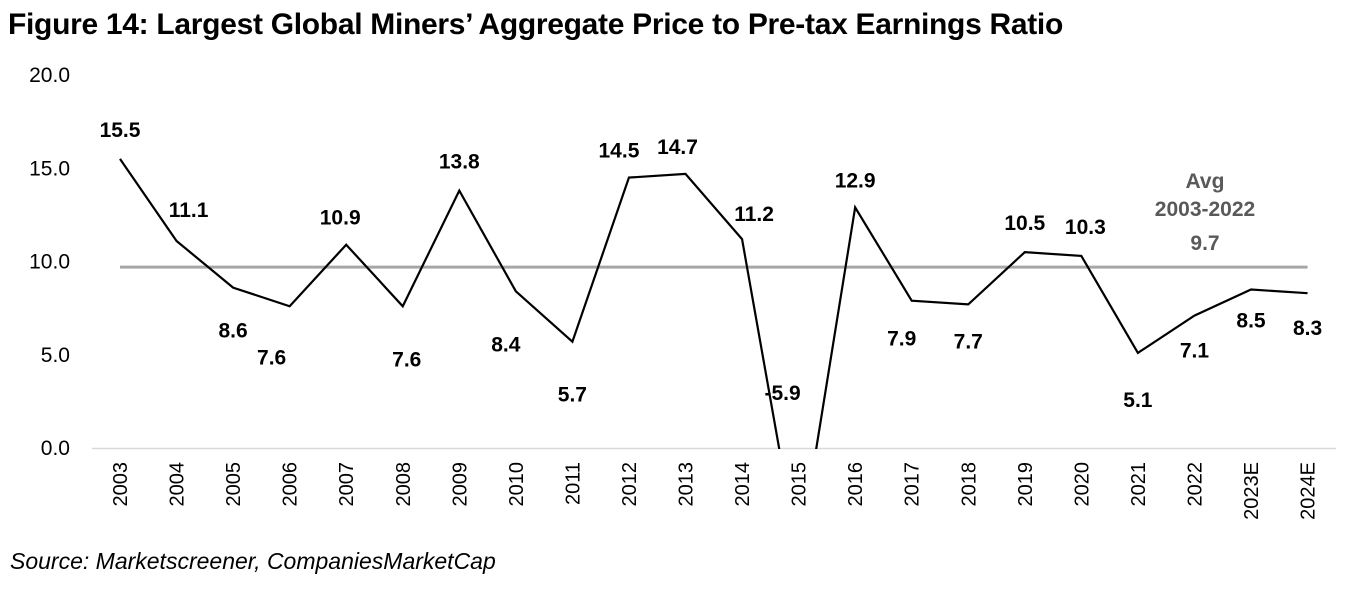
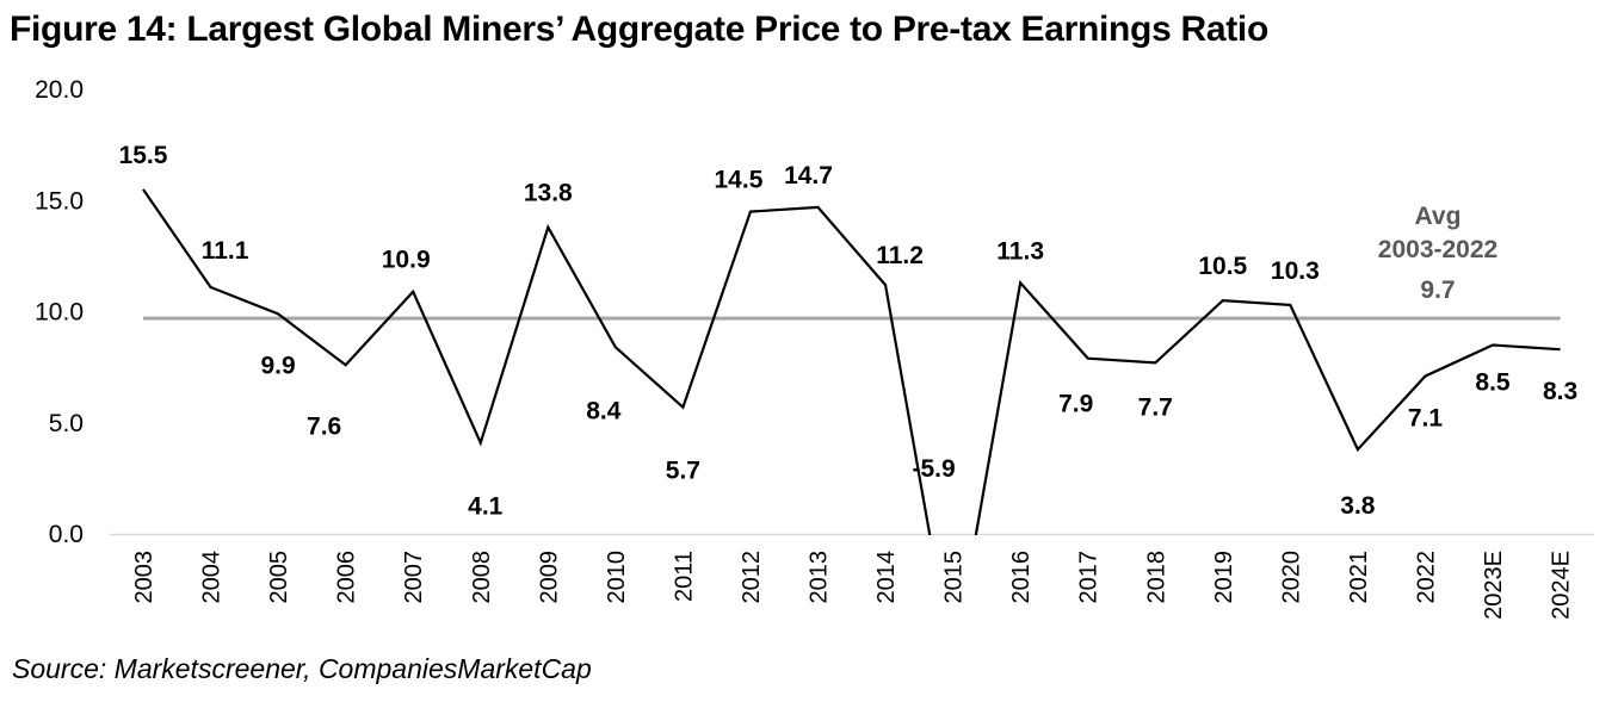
2005: 8.6 -> 9.9
2008: 7.6 -> 4.1
2016: 12.9 -> 11.3
2021: 5.1 -> 3.8
